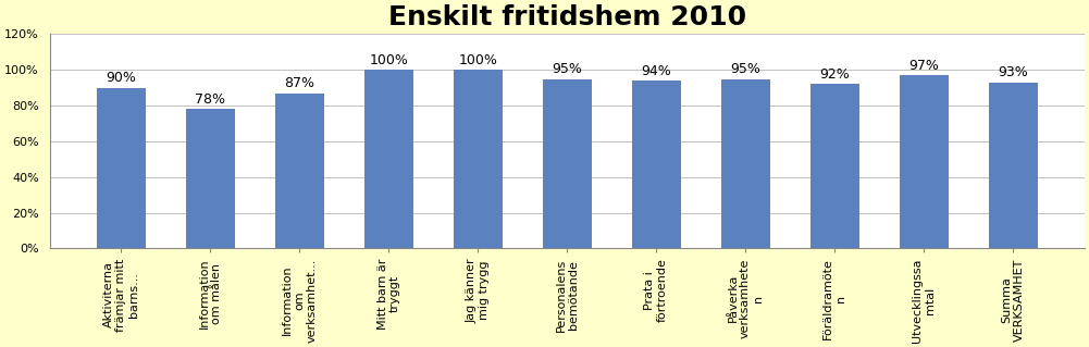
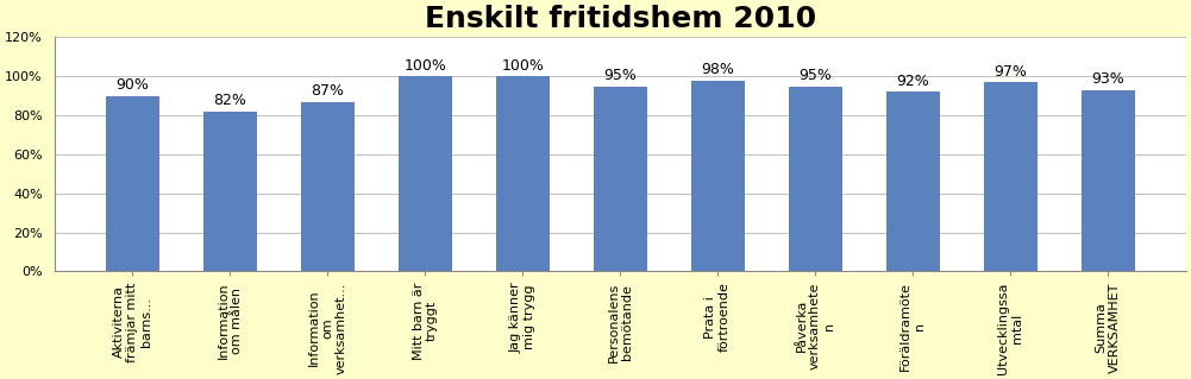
Information om målen: 78% -> 82%
Prata i förtroende: 94% -> 98%
